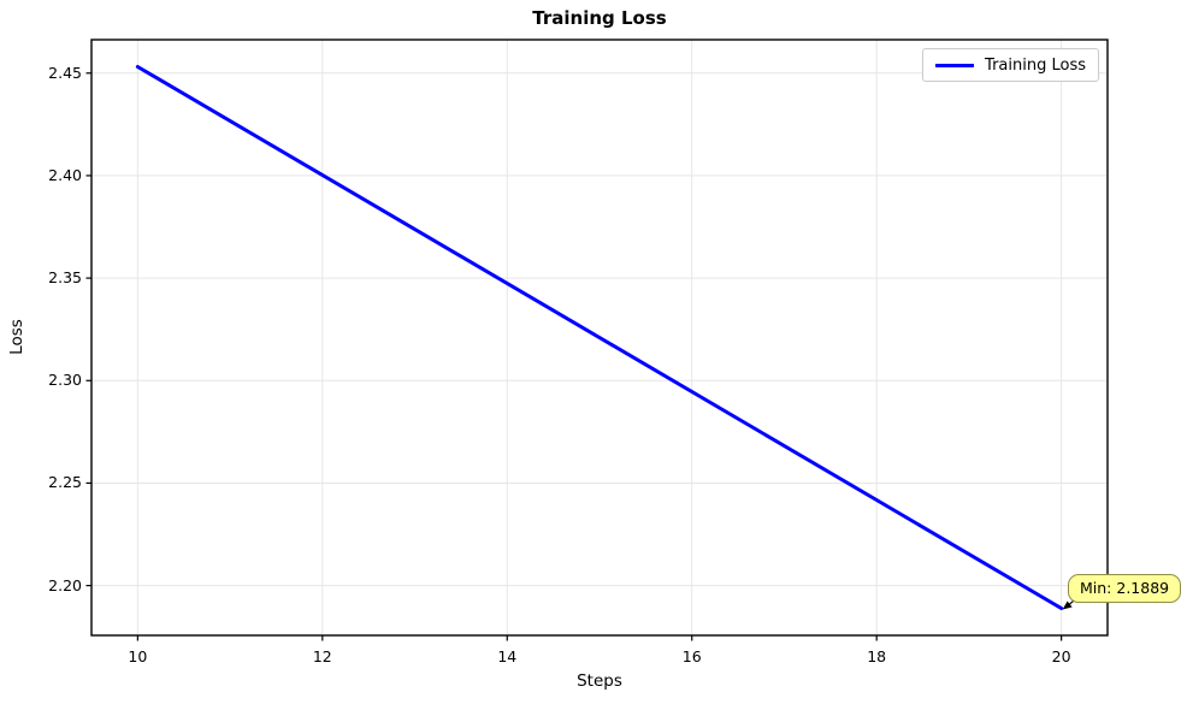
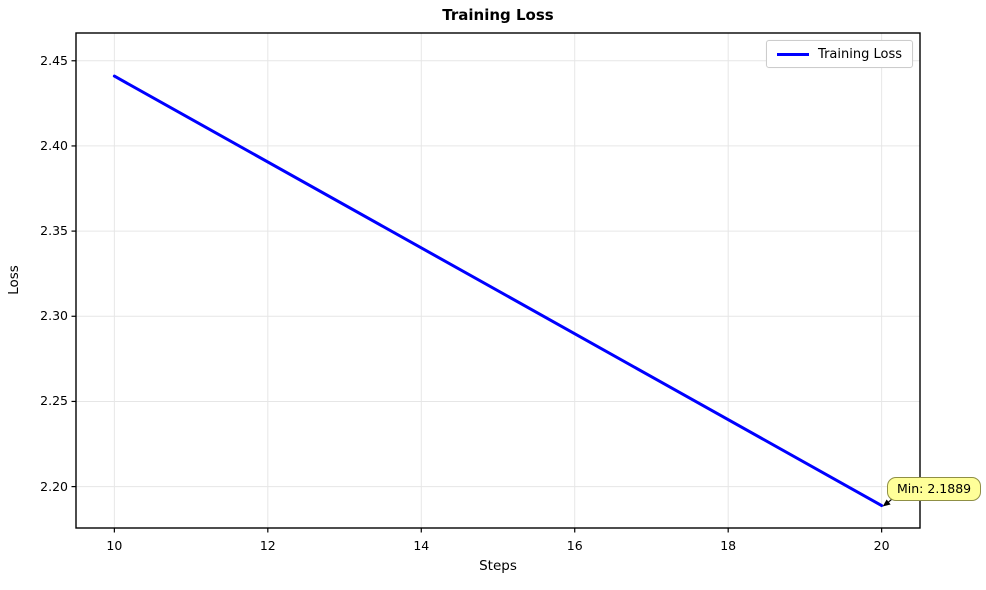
10: 2.453 -> 2.441
